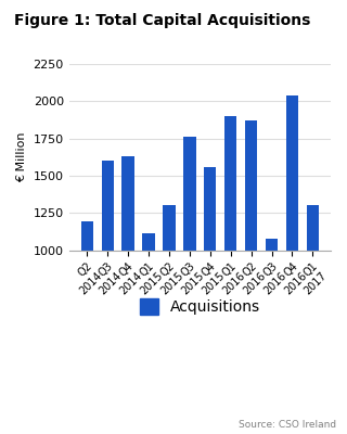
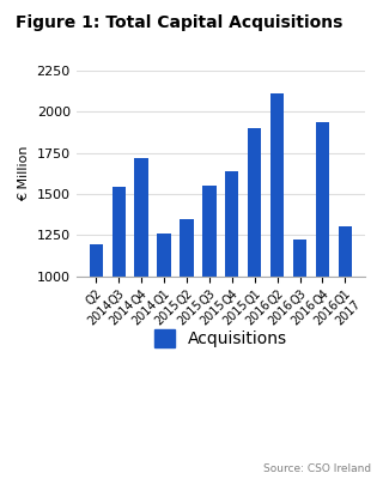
Q3 2014: 1600 -> 1540
Q4 2014: 1630 -> 1720
Q1 2015: 1110 -> 1260
Q2 2015: 1300 -> 1350
Q3 2015: 1760 -> 1550
Q4 2015: 1560 -> 1640
Q2 2016: 1870 -> 2110
Q3 2016: 1080 -> 1220
Q4 2016: 2040 -> 1940
